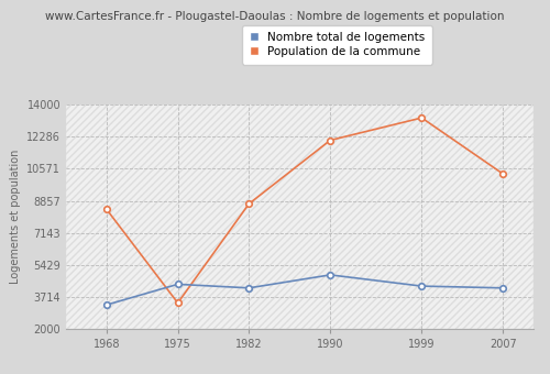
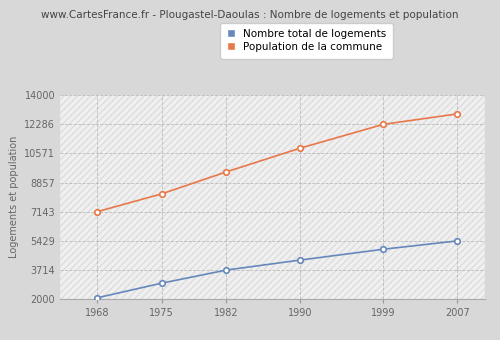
Nombre total de logements/1968: 3300 -> 2100
Population de la commune/1968: 8400 -> 7100
Nombre total de logements/1975: 4400 -> 2900
Population de la commune/1975: 3400 -> 8200
Nombre total de logements/1982: 4200 -> 3700
Population de la commune/1982: 8700 -> 9500
Nombre total de logements/1990: 4900 -> 4300
Population de la commune/1990: 12100 -> 10900
Nombre total de logements/1999: 4300 -> 4900
Population de la commune/1999: 13300 -> 12300
Nombre total de logements/2007: 4200 -> 5400
Population de la commune/2007: 10300 -> 12900
